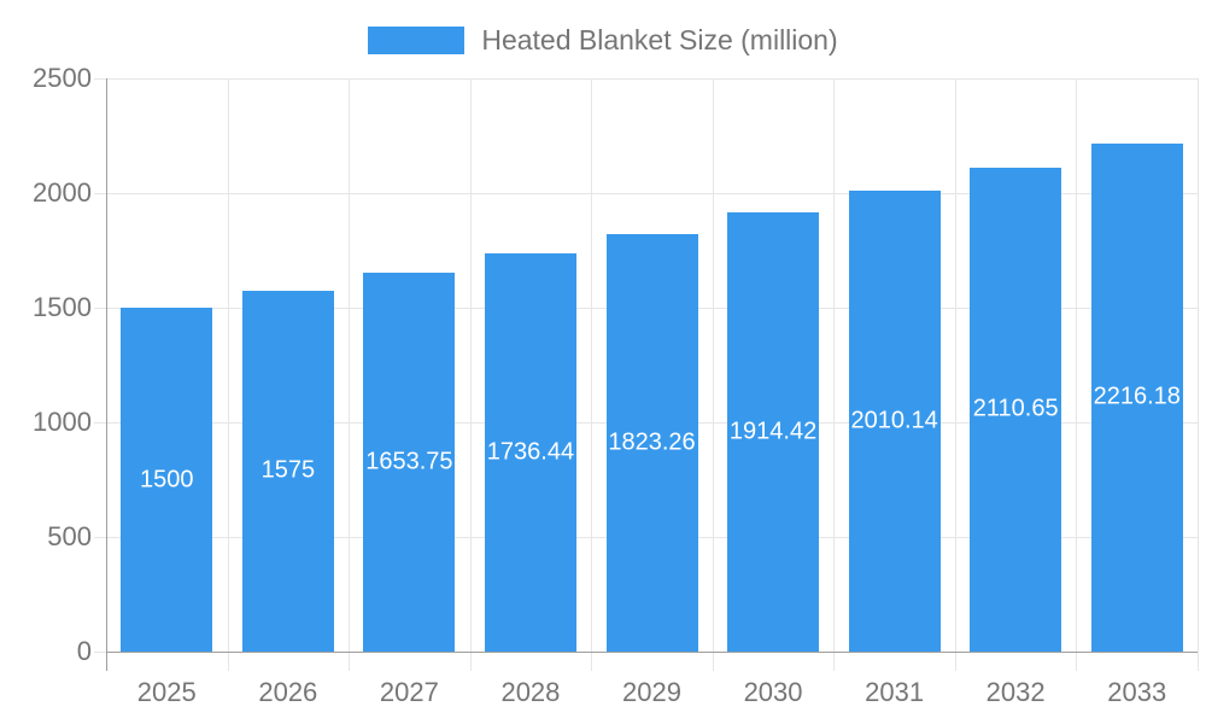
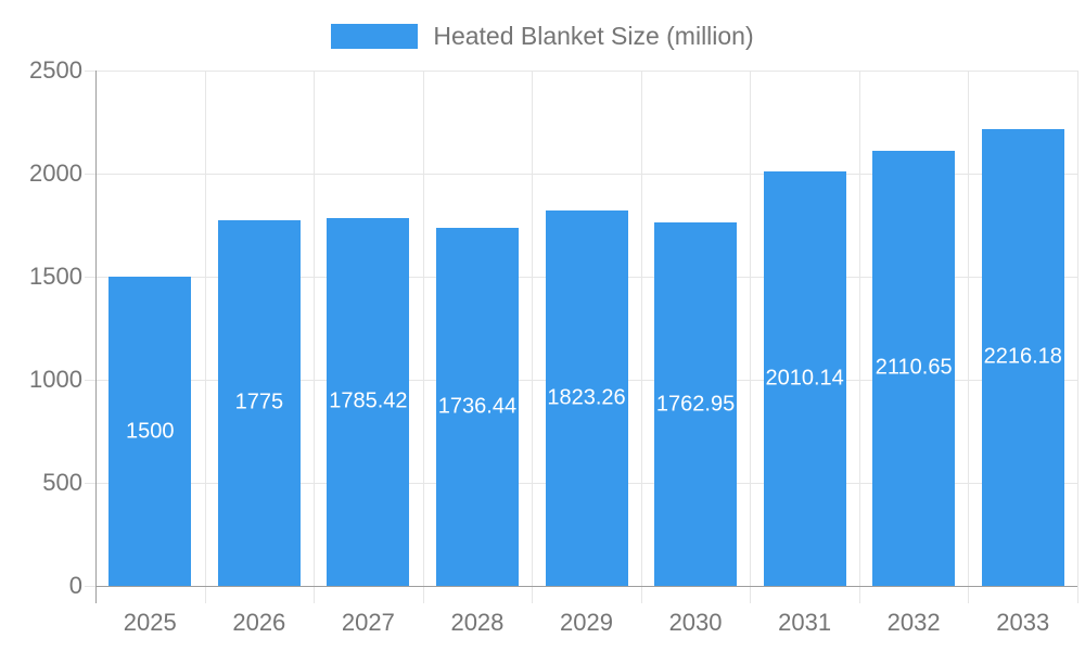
2026: 1575 -> 1775
2027: 1653.75 -> 1785.42
2030: 1914.42 -> 1762.95
